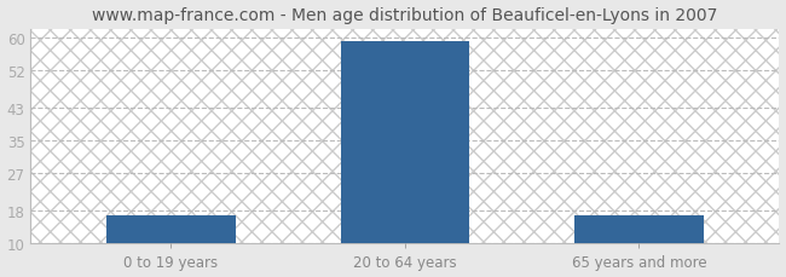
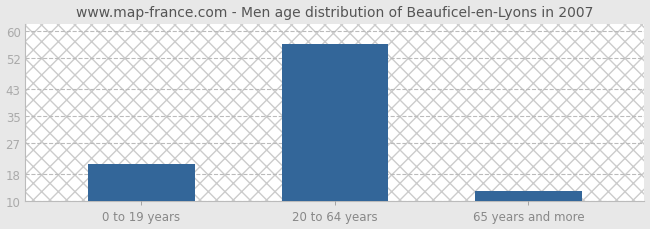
0 to 19 years: 17 -> 21
20 to 64 years: 59 -> 56
65 years and more: 17 -> 13
